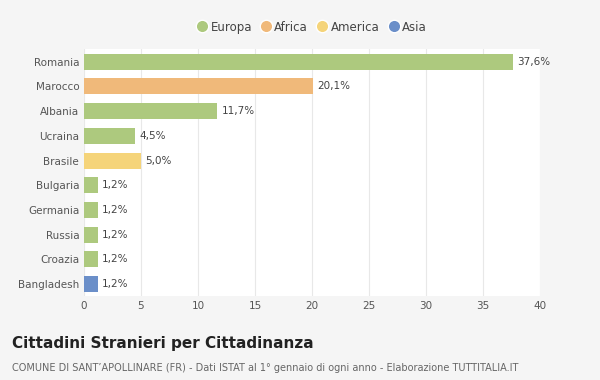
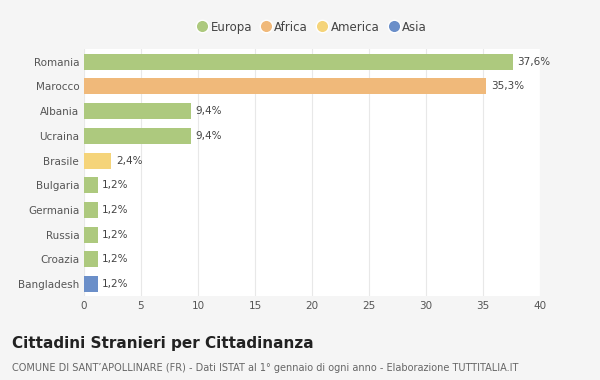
Marocco: 20,1% -> 35,3%
Albania: 11,7% -> 9,4%
Ucraina: 4,5% -> 9,4%
Brasile: 5,0% -> 2,4%
